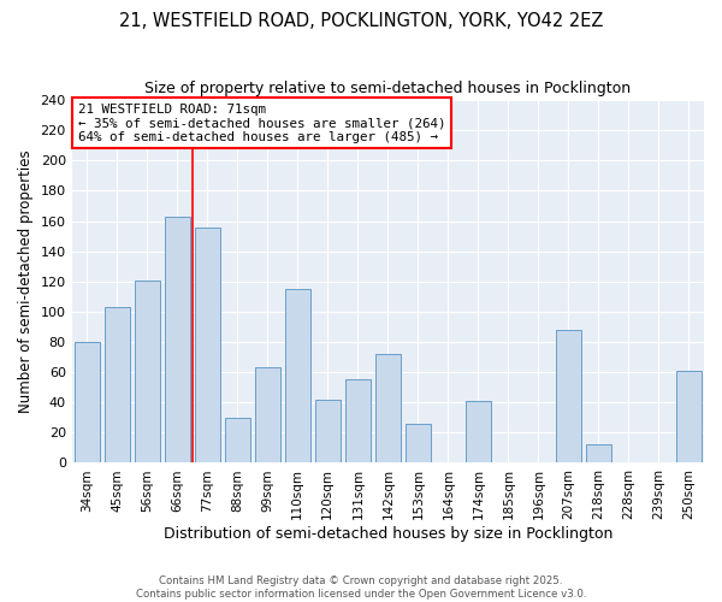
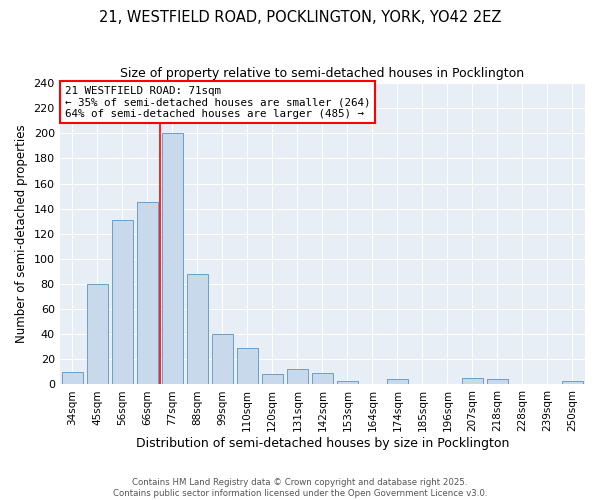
34sqm: 80 -> 10
45sqm: 103 -> 80
56sqm: 121 -> 131
66sqm: 163 -> 145
77sqm: 156 -> 200
88sqm: 30 -> 88
99sqm: 63 -> 40
110sqm: 115 -> 29
120sqm: 42 -> 8
131sqm: 55 -> 12
142sqm: 72 -> 9
153sqm: 26 -> 3
174sqm: 41 -> 4
207sqm: 88 -> 5
218sqm: 12 -> 4
250sqm: 61 -> 3
